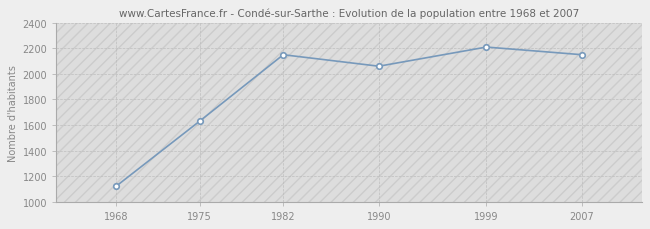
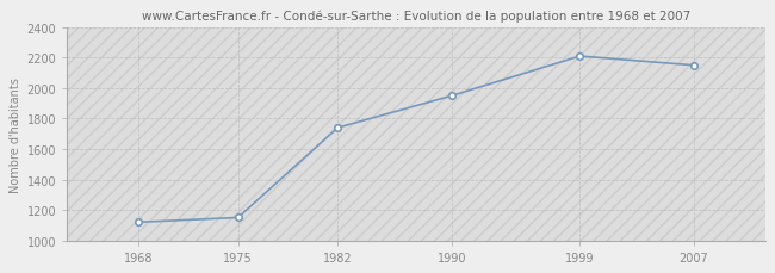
1975: 1630 -> 1150
1982: 2150 -> 1740
1990: 2060 -> 1950
